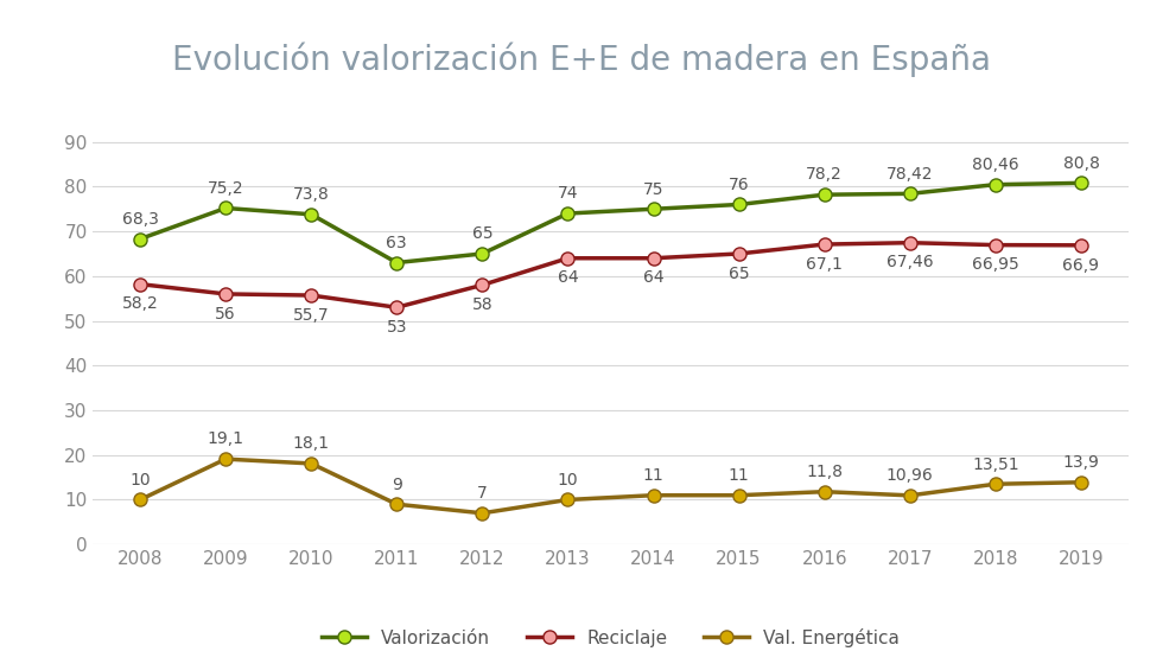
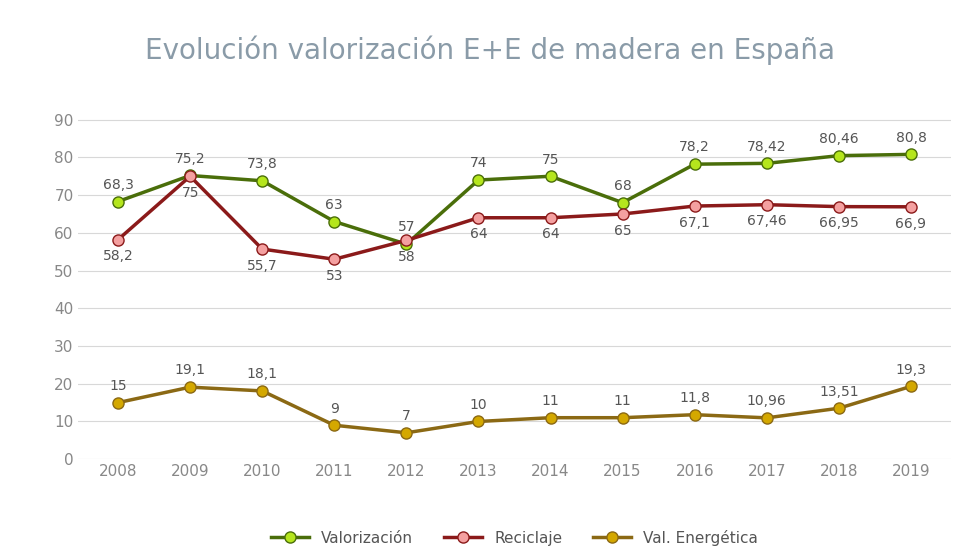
Val. Energética/2008: 10 -> 15
Reciclaje/2009: 56 -> 75
Valorización/2012: 65 -> 57
Valorización/2015: 76 -> 68
Val. Energética/2019: 13,9 -> 19,3
